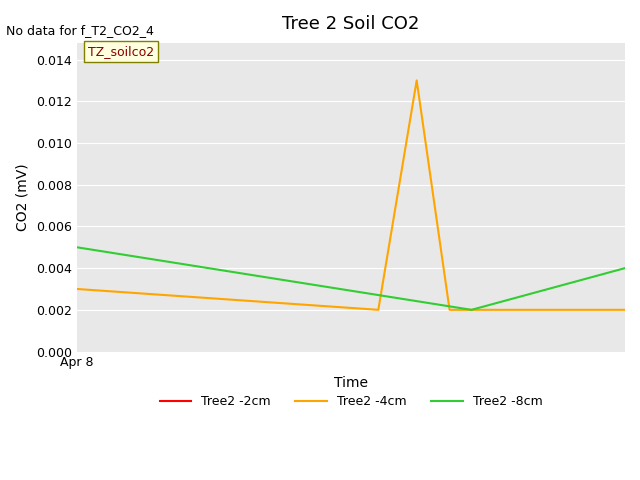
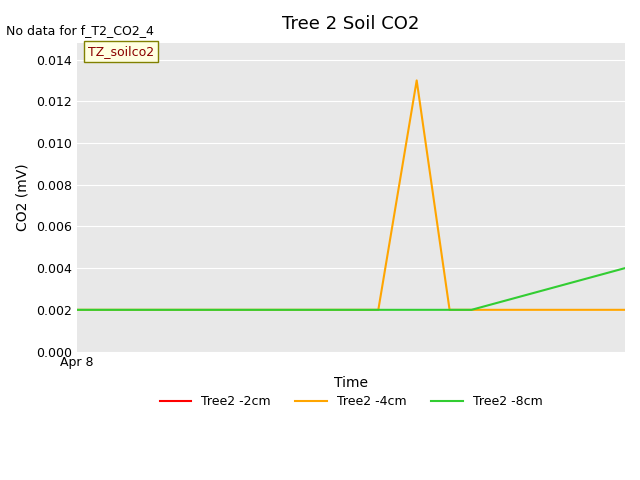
Tree2 -4cm/Apr 8: 0.003 -> 0.002
Tree2 -8cm/Apr 8: 0.005 -> 0.002
